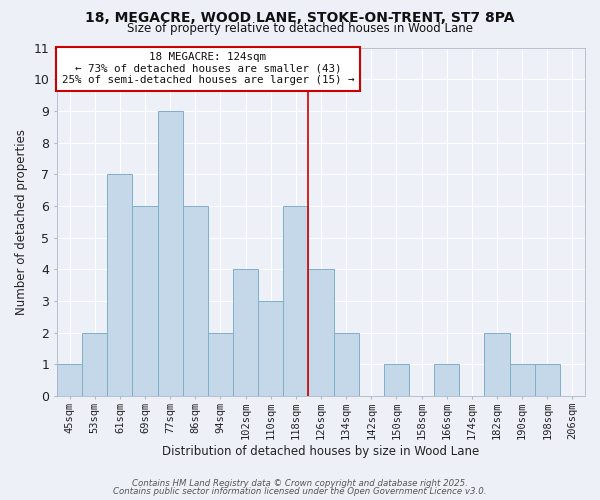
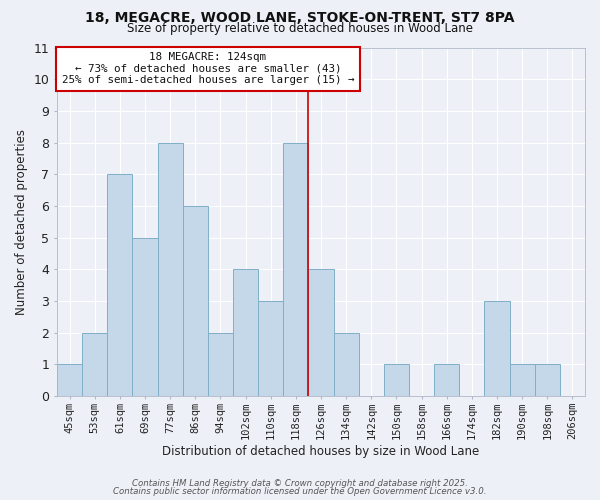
69sqm: 6 -> 5
77sqm: 9 -> 8
118sqm: 6 -> 8
182sqm: 2 -> 3
